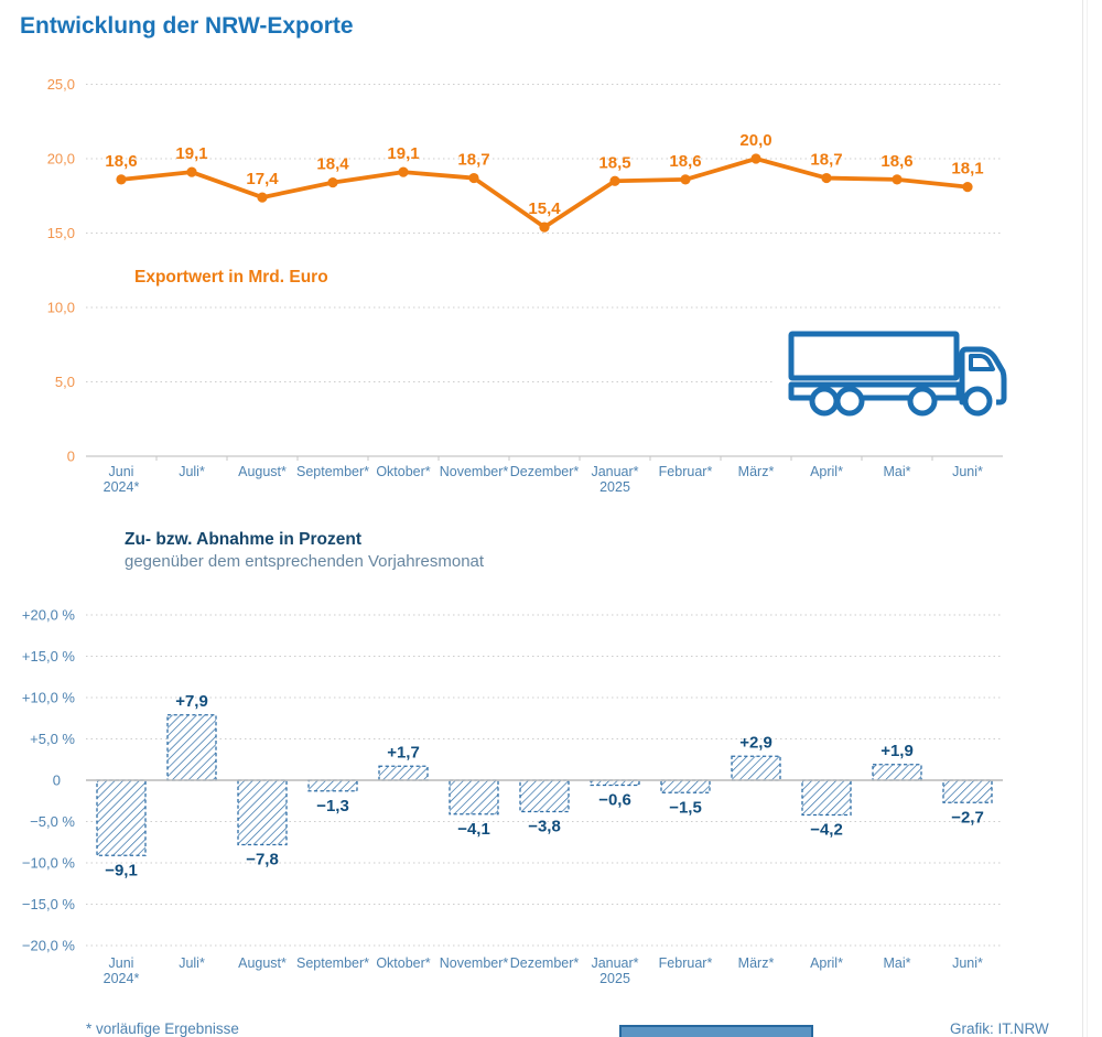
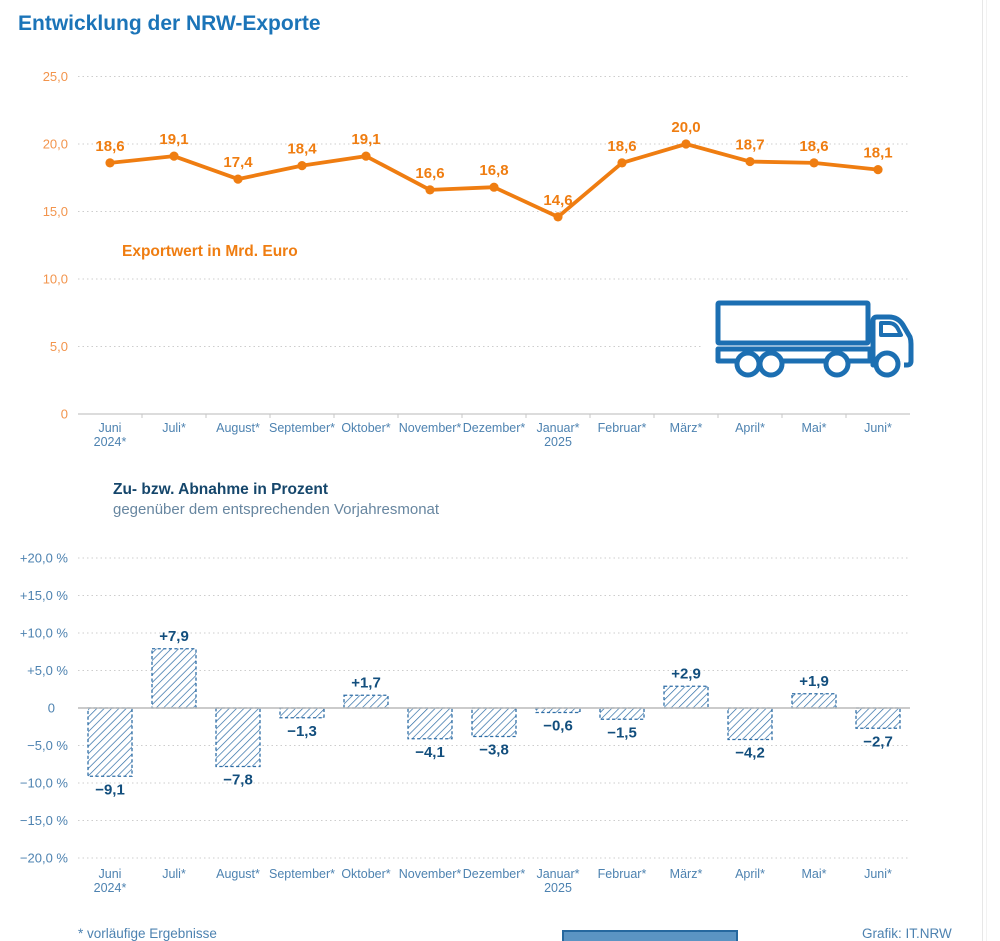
Exportwert in Mrd. Euro/November*: 18,7 -> 16,6
Exportwert in Mrd. Euro/Dezember*: 15,4 -> 16,8
Exportwert in Mrd. Euro/Januar* 2025: 18,5 -> 14,6
